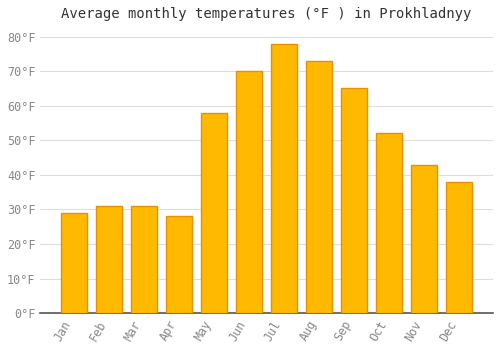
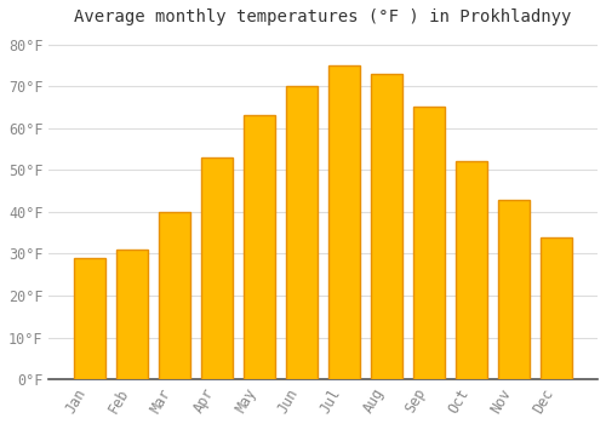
Mar: 31°F -> 40°F
Apr: 28°F -> 53°F
May: 58°F -> 63°F
Jul: 78°F -> 75°F
Dec: 38°F -> 34°F
